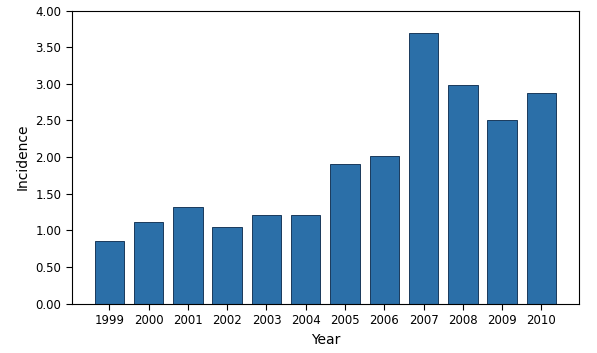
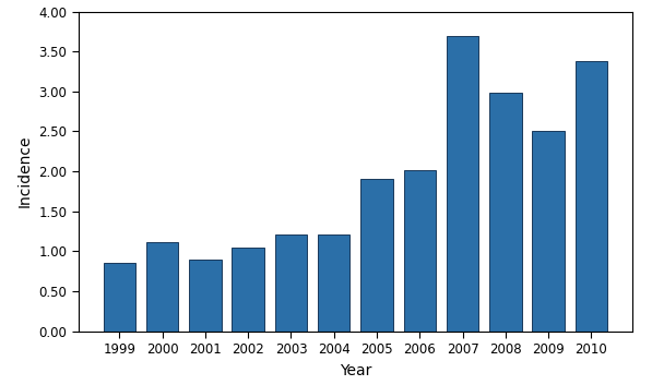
2001: 1.32 -> 0.90
2010: 2.88 -> 3.38
